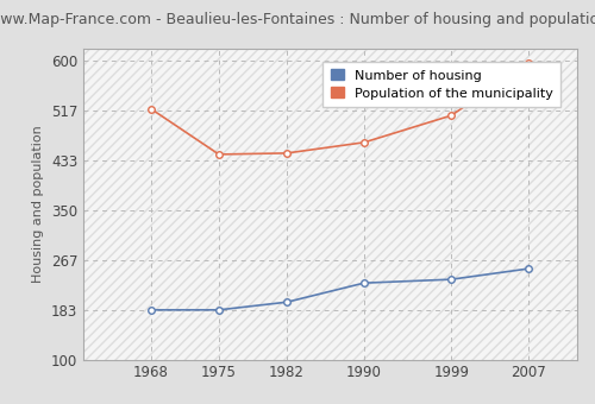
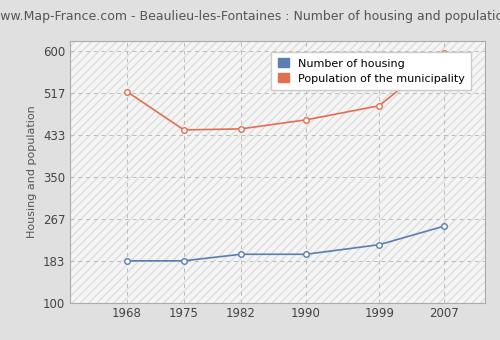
Number of housing/1990: 228 -> 196
Number of housing/1999: 234 -> 215
Population of the municipality/1999: 508 -> 491
